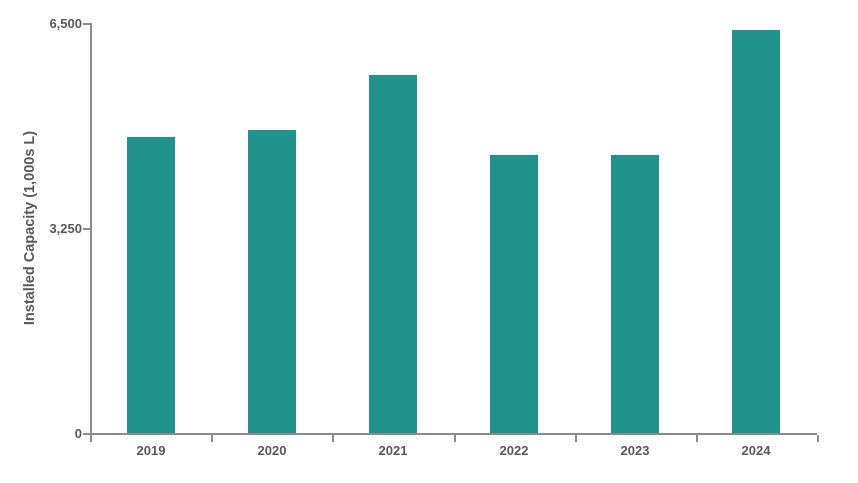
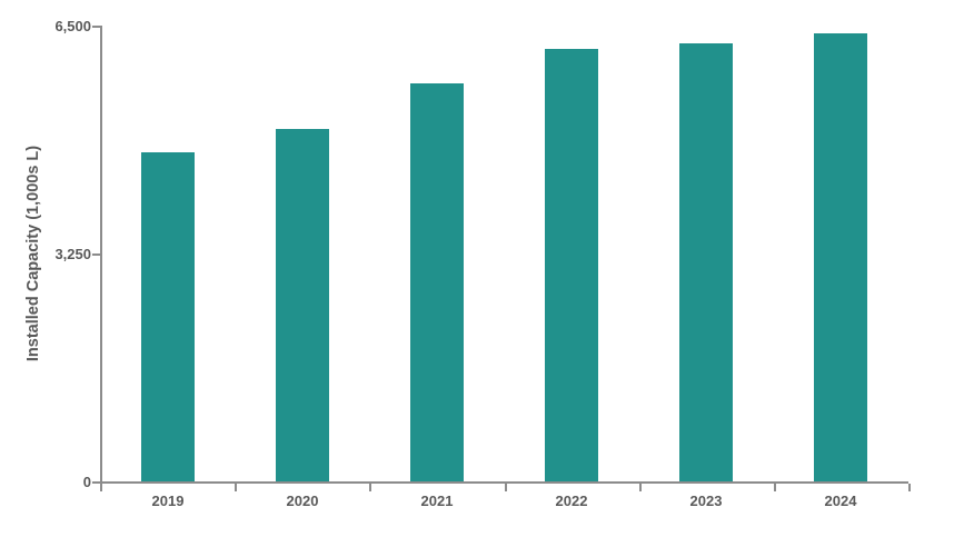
2020: 4800 -> 5000
2022: 4400 -> 6200
2023: 4400 -> 6200
